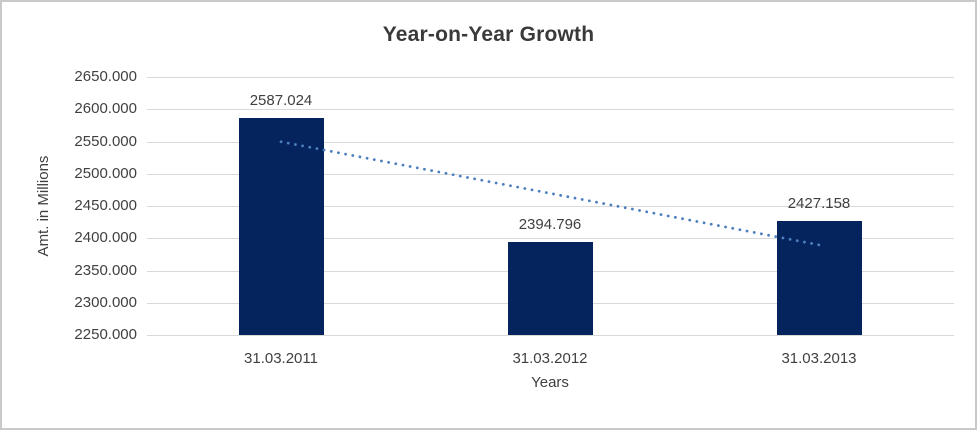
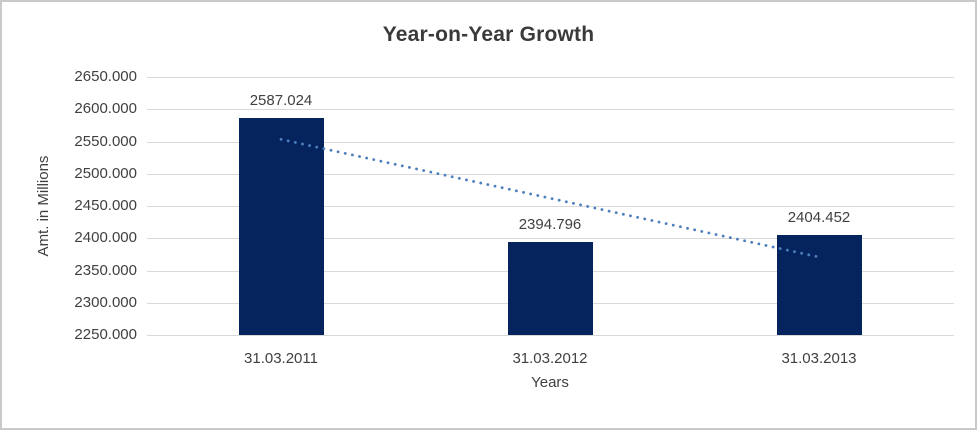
31.03.2013: 2427.158 -> 2404.452
